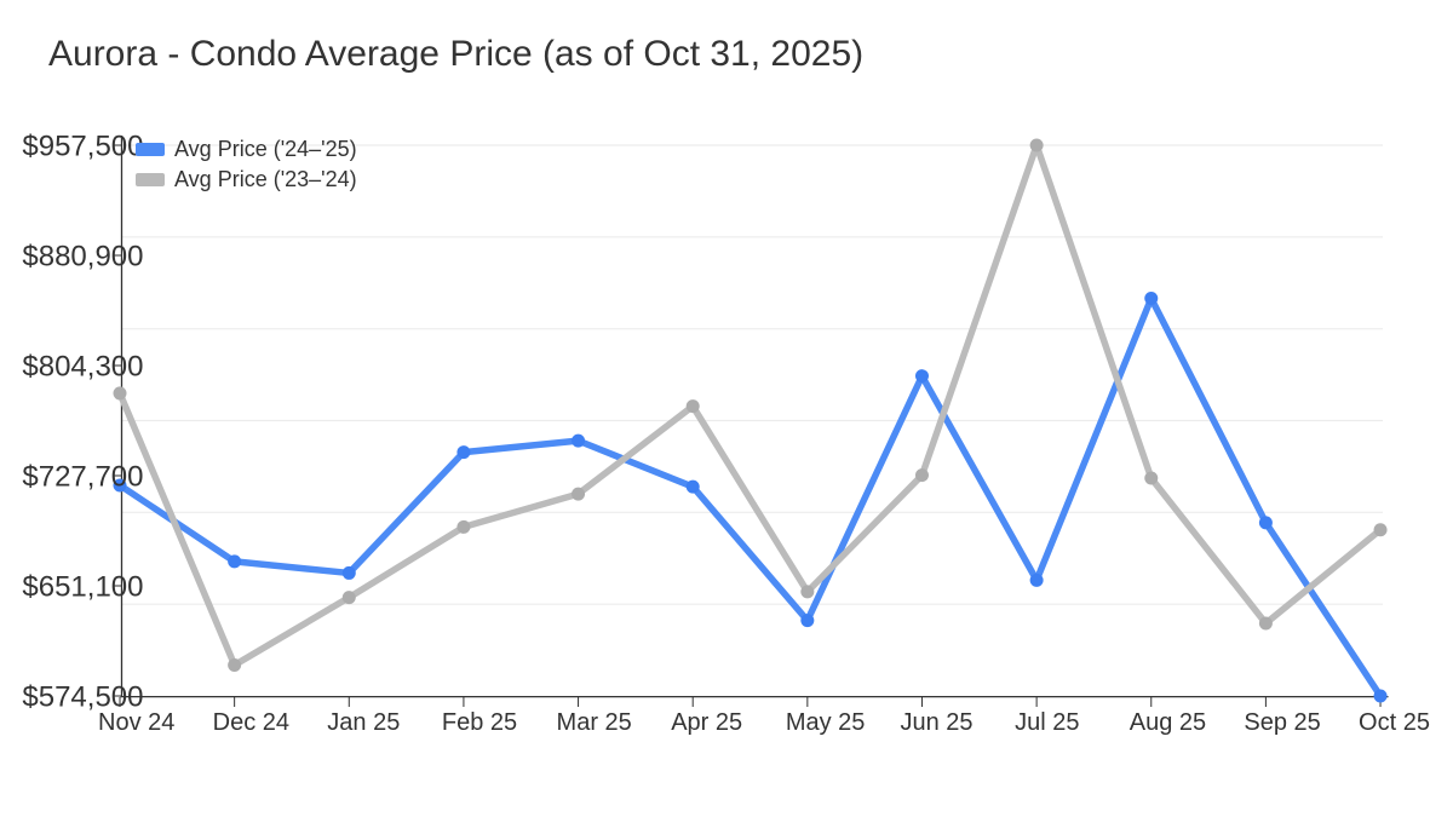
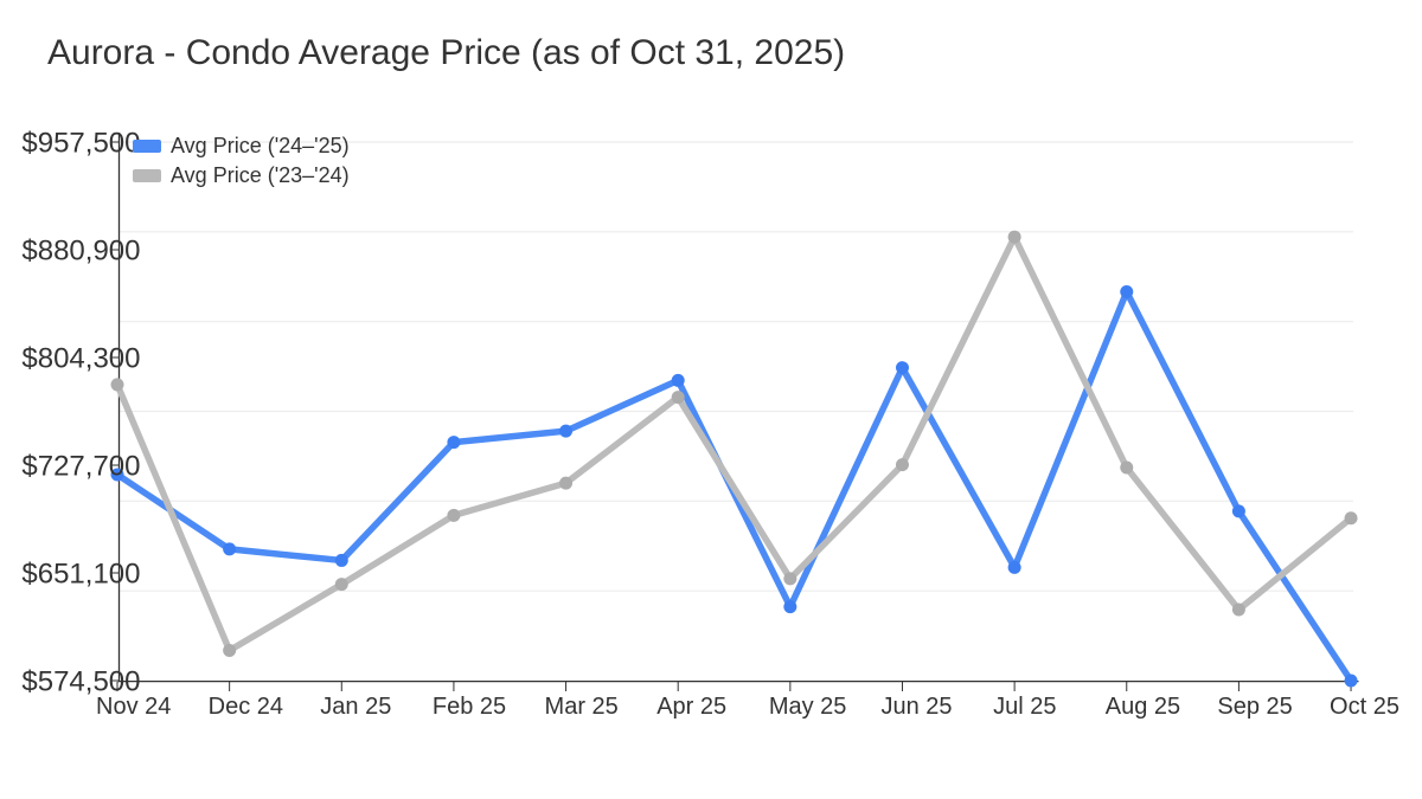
Avg Price ('24–'25)/Apr 25: $720000 -> $788000
Avg Price ('23–'24)/Jul 25: $958000 -> $890000
